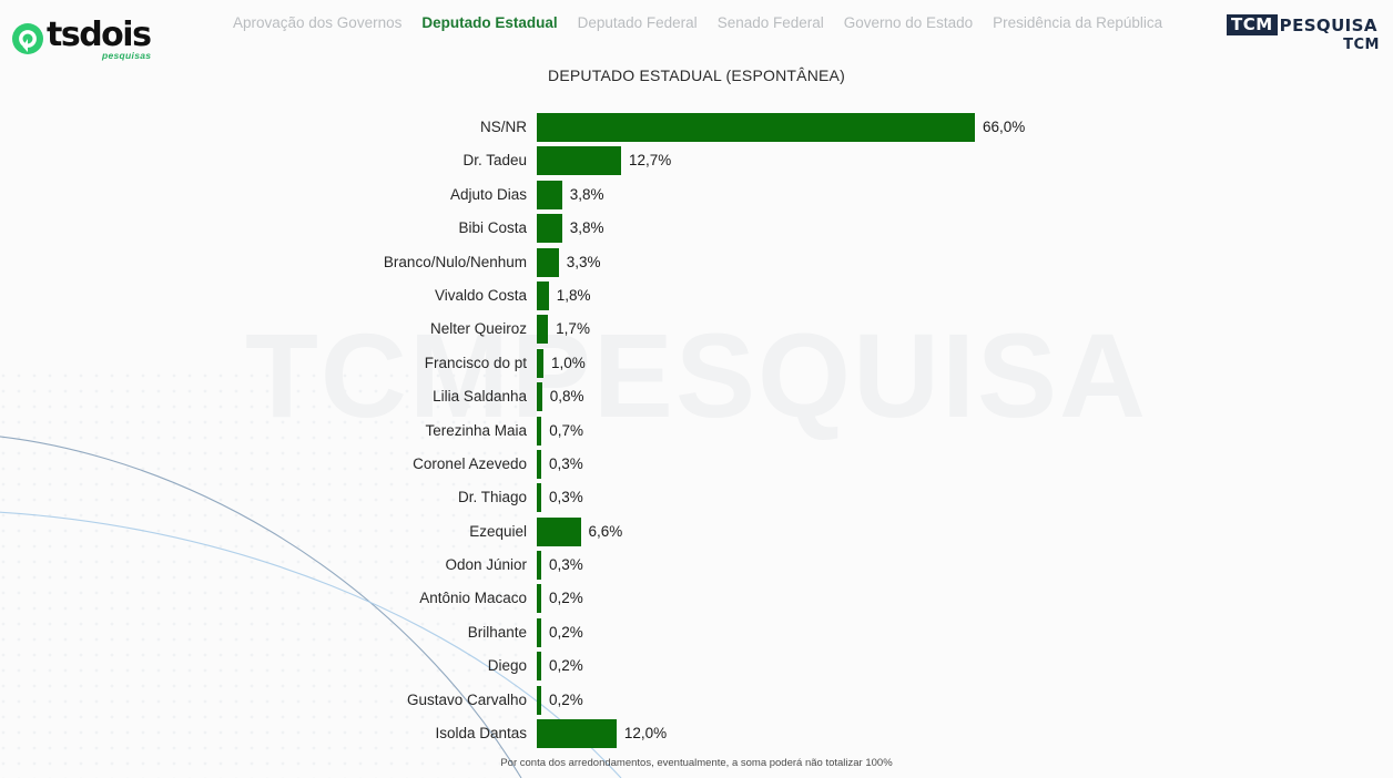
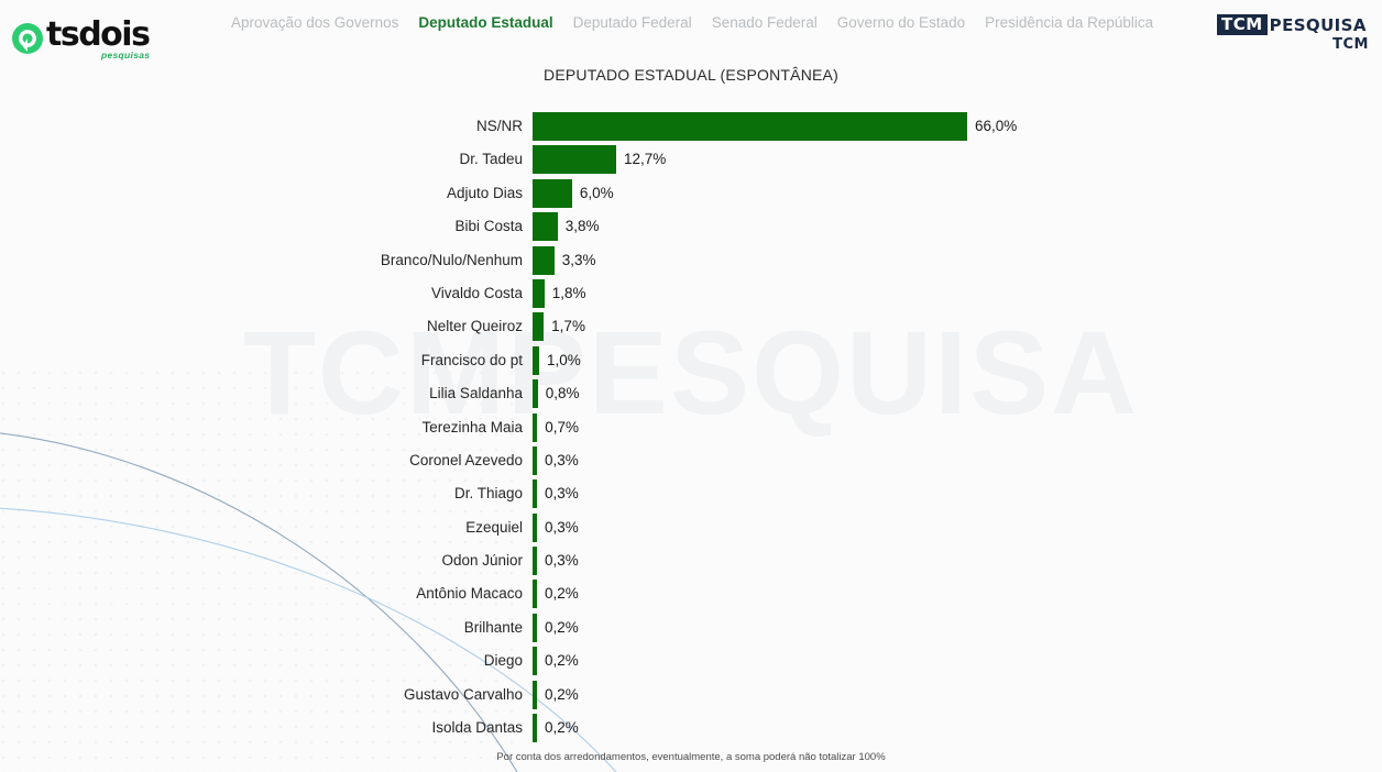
Adjuto Dias: 3,8% -> 6,0%
Ezequiel: 6,6% -> 0,3%
Isolda Dantas: 12,0% -> 0,2%
